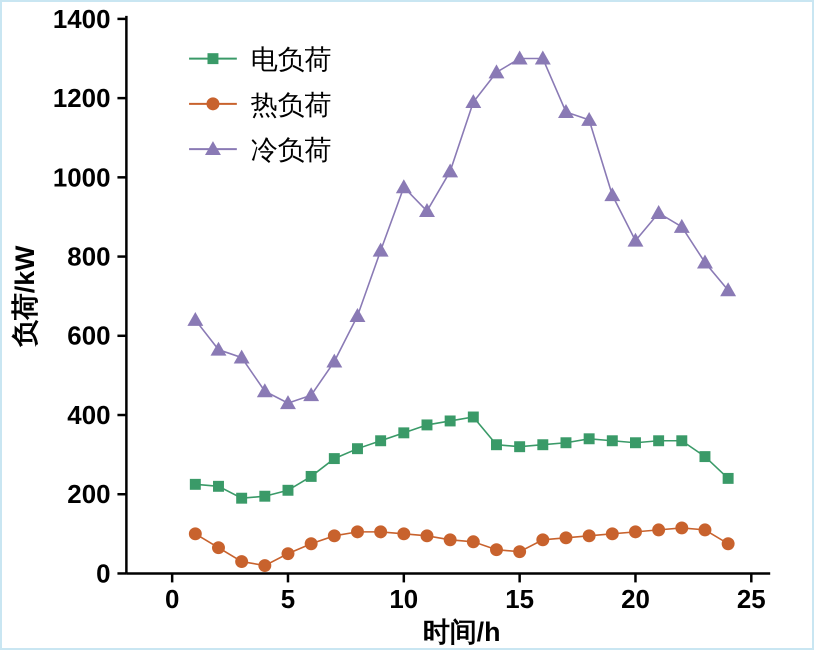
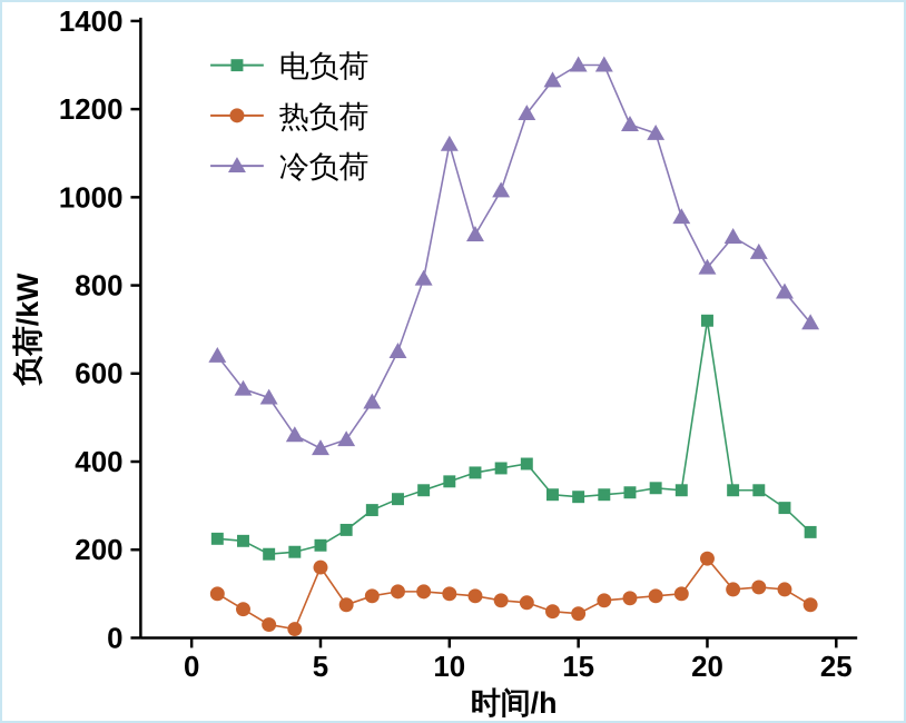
热负荷/5: 50 -> 160
冷负荷/10: 980 -> 1120
电负荷/20: 330 -> 720
热负荷/20: 100 -> 180
